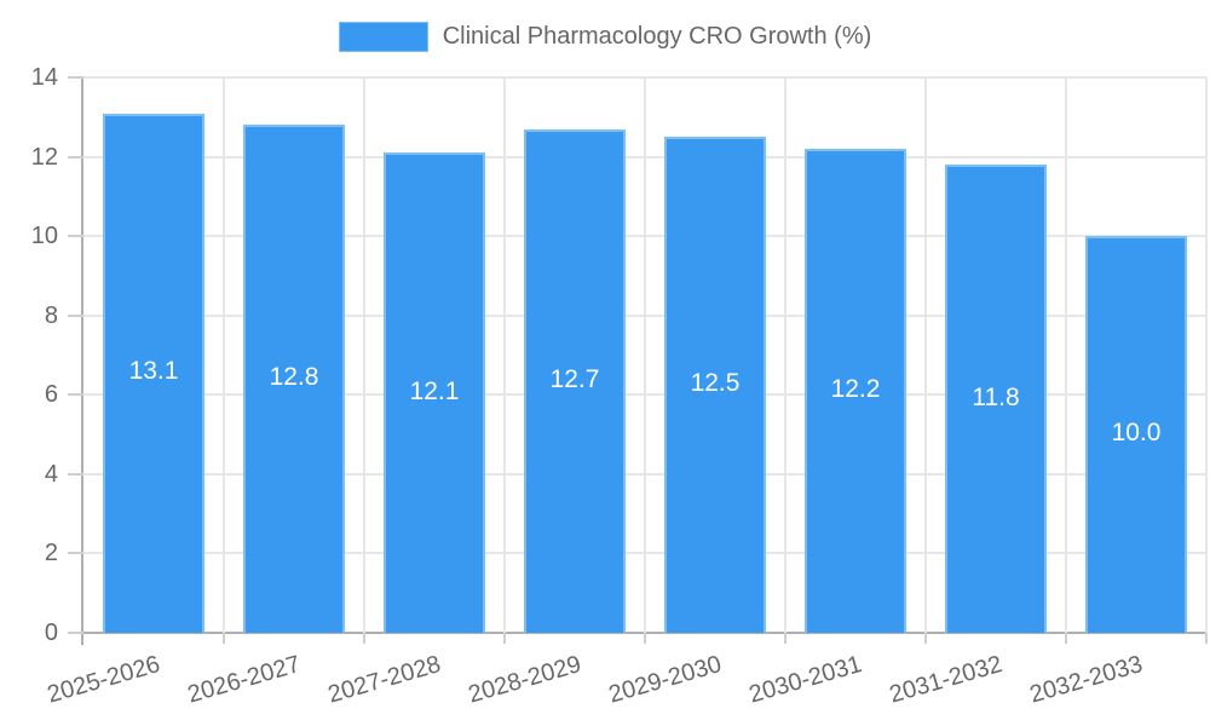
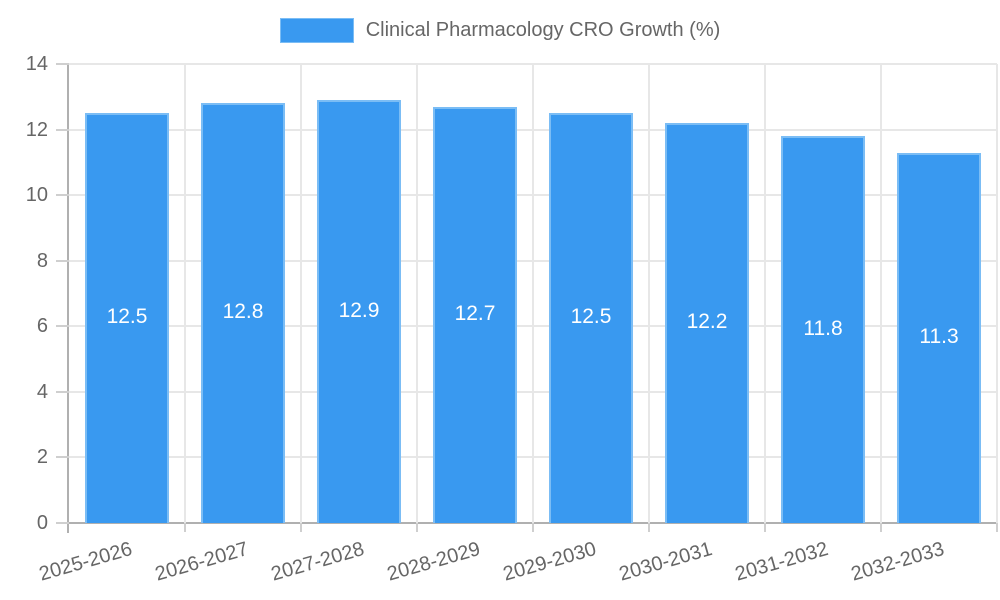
2025-2026: 13.1 -> 12.5
2027-2028: 12.1 -> 12.9
2032-2033: 10.0 -> 11.3
